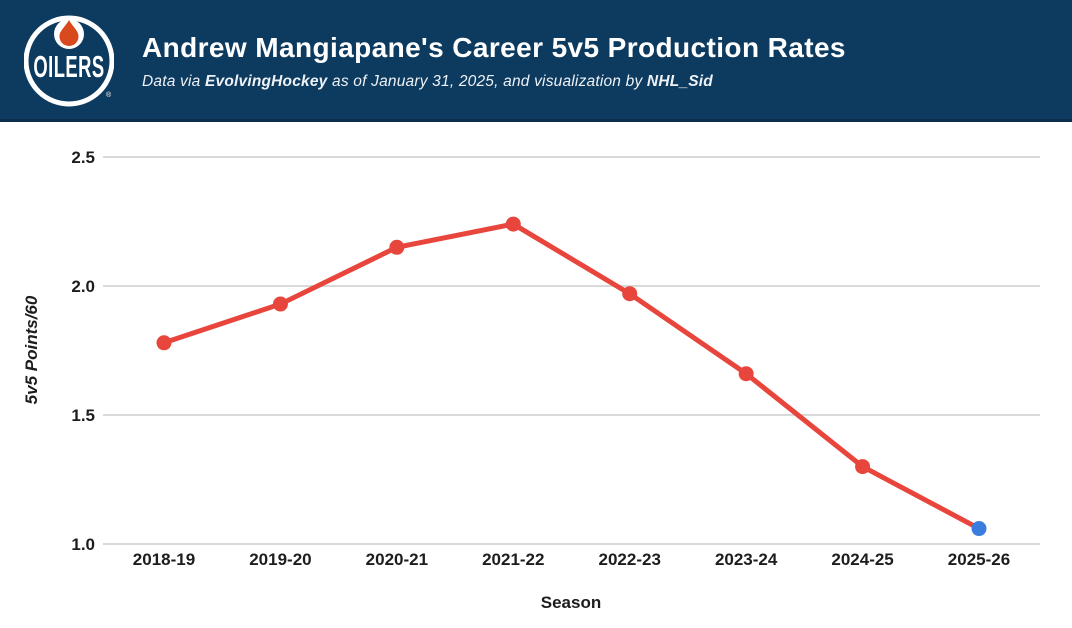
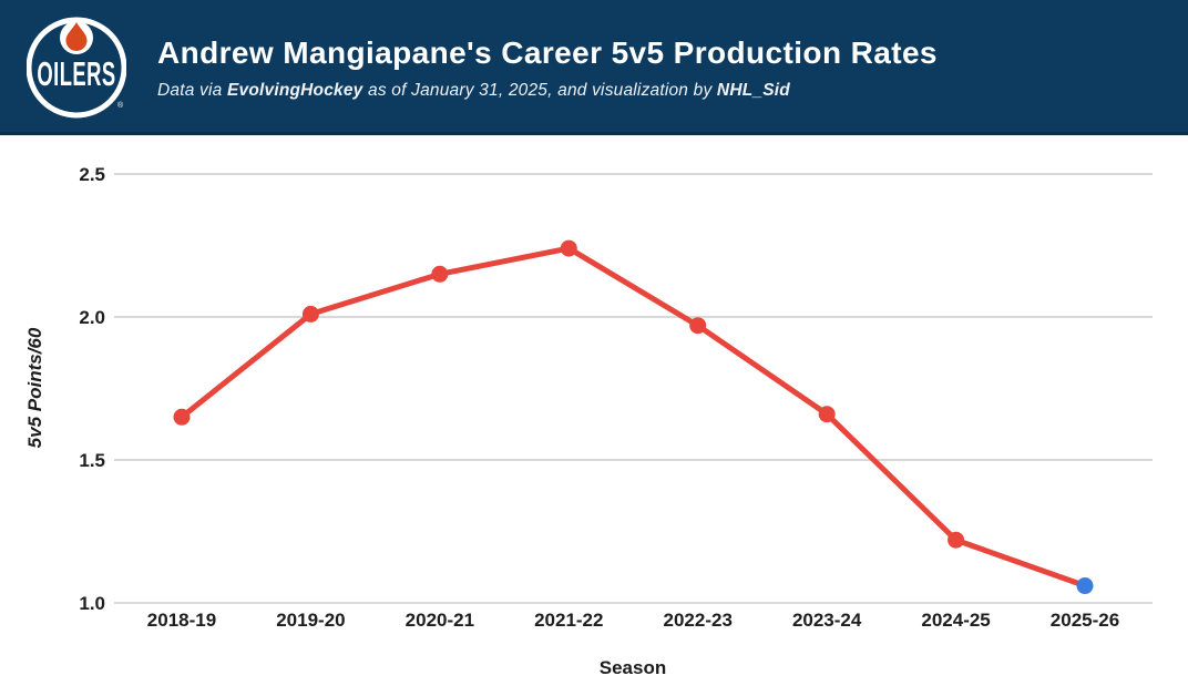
2018-19: 1.78 -> 1.65
2019-20: 1.93 -> 2.01
2024-25: 1.30 -> 1.22
